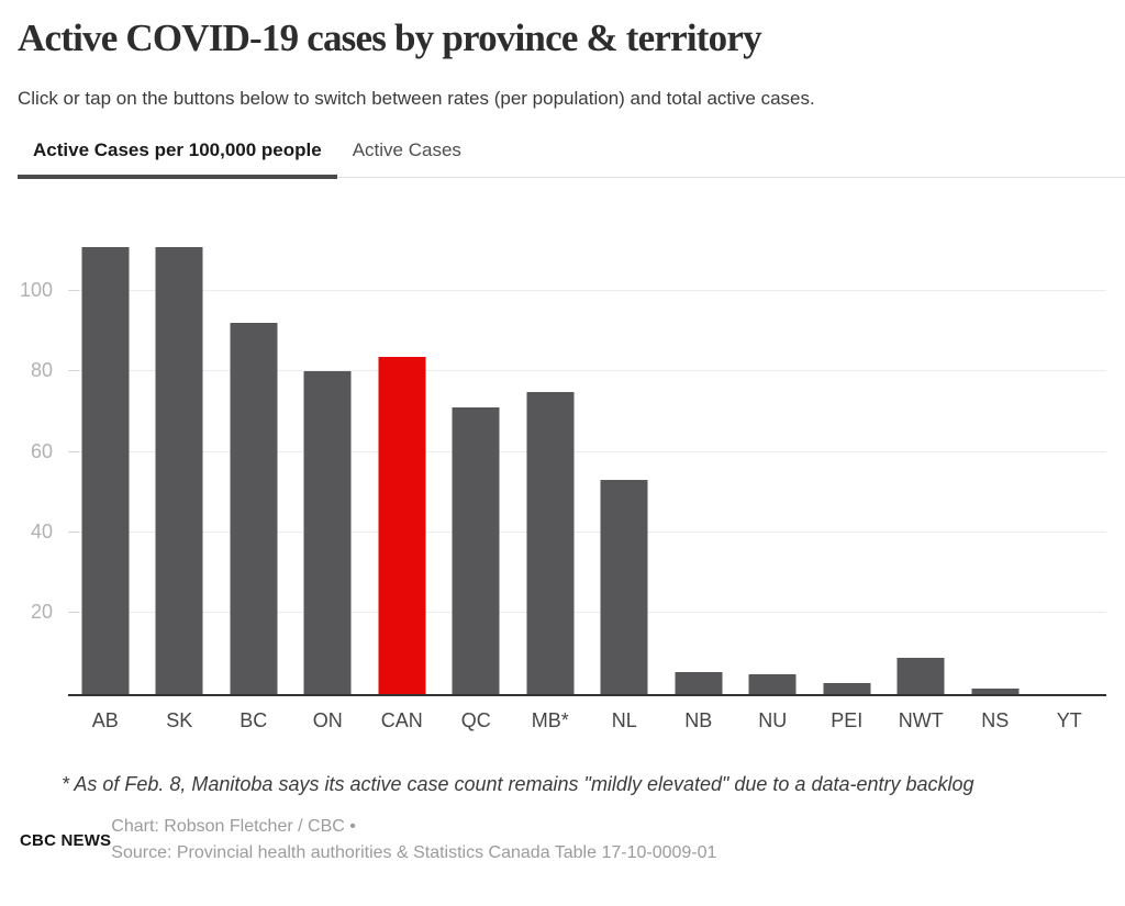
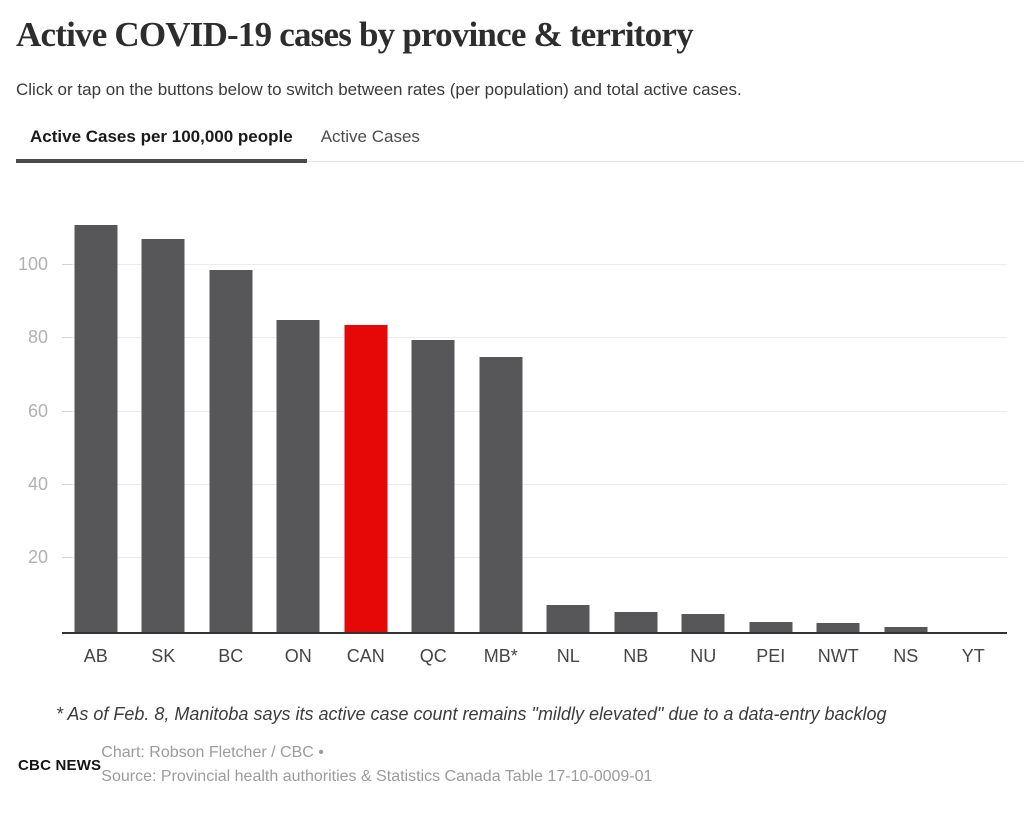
SK: 111 -> 107
BC: 92 -> 98
ON: 80 -> 85
QC: 71 -> 80
NL: 53 -> 7
NWT: 9 -> 2
